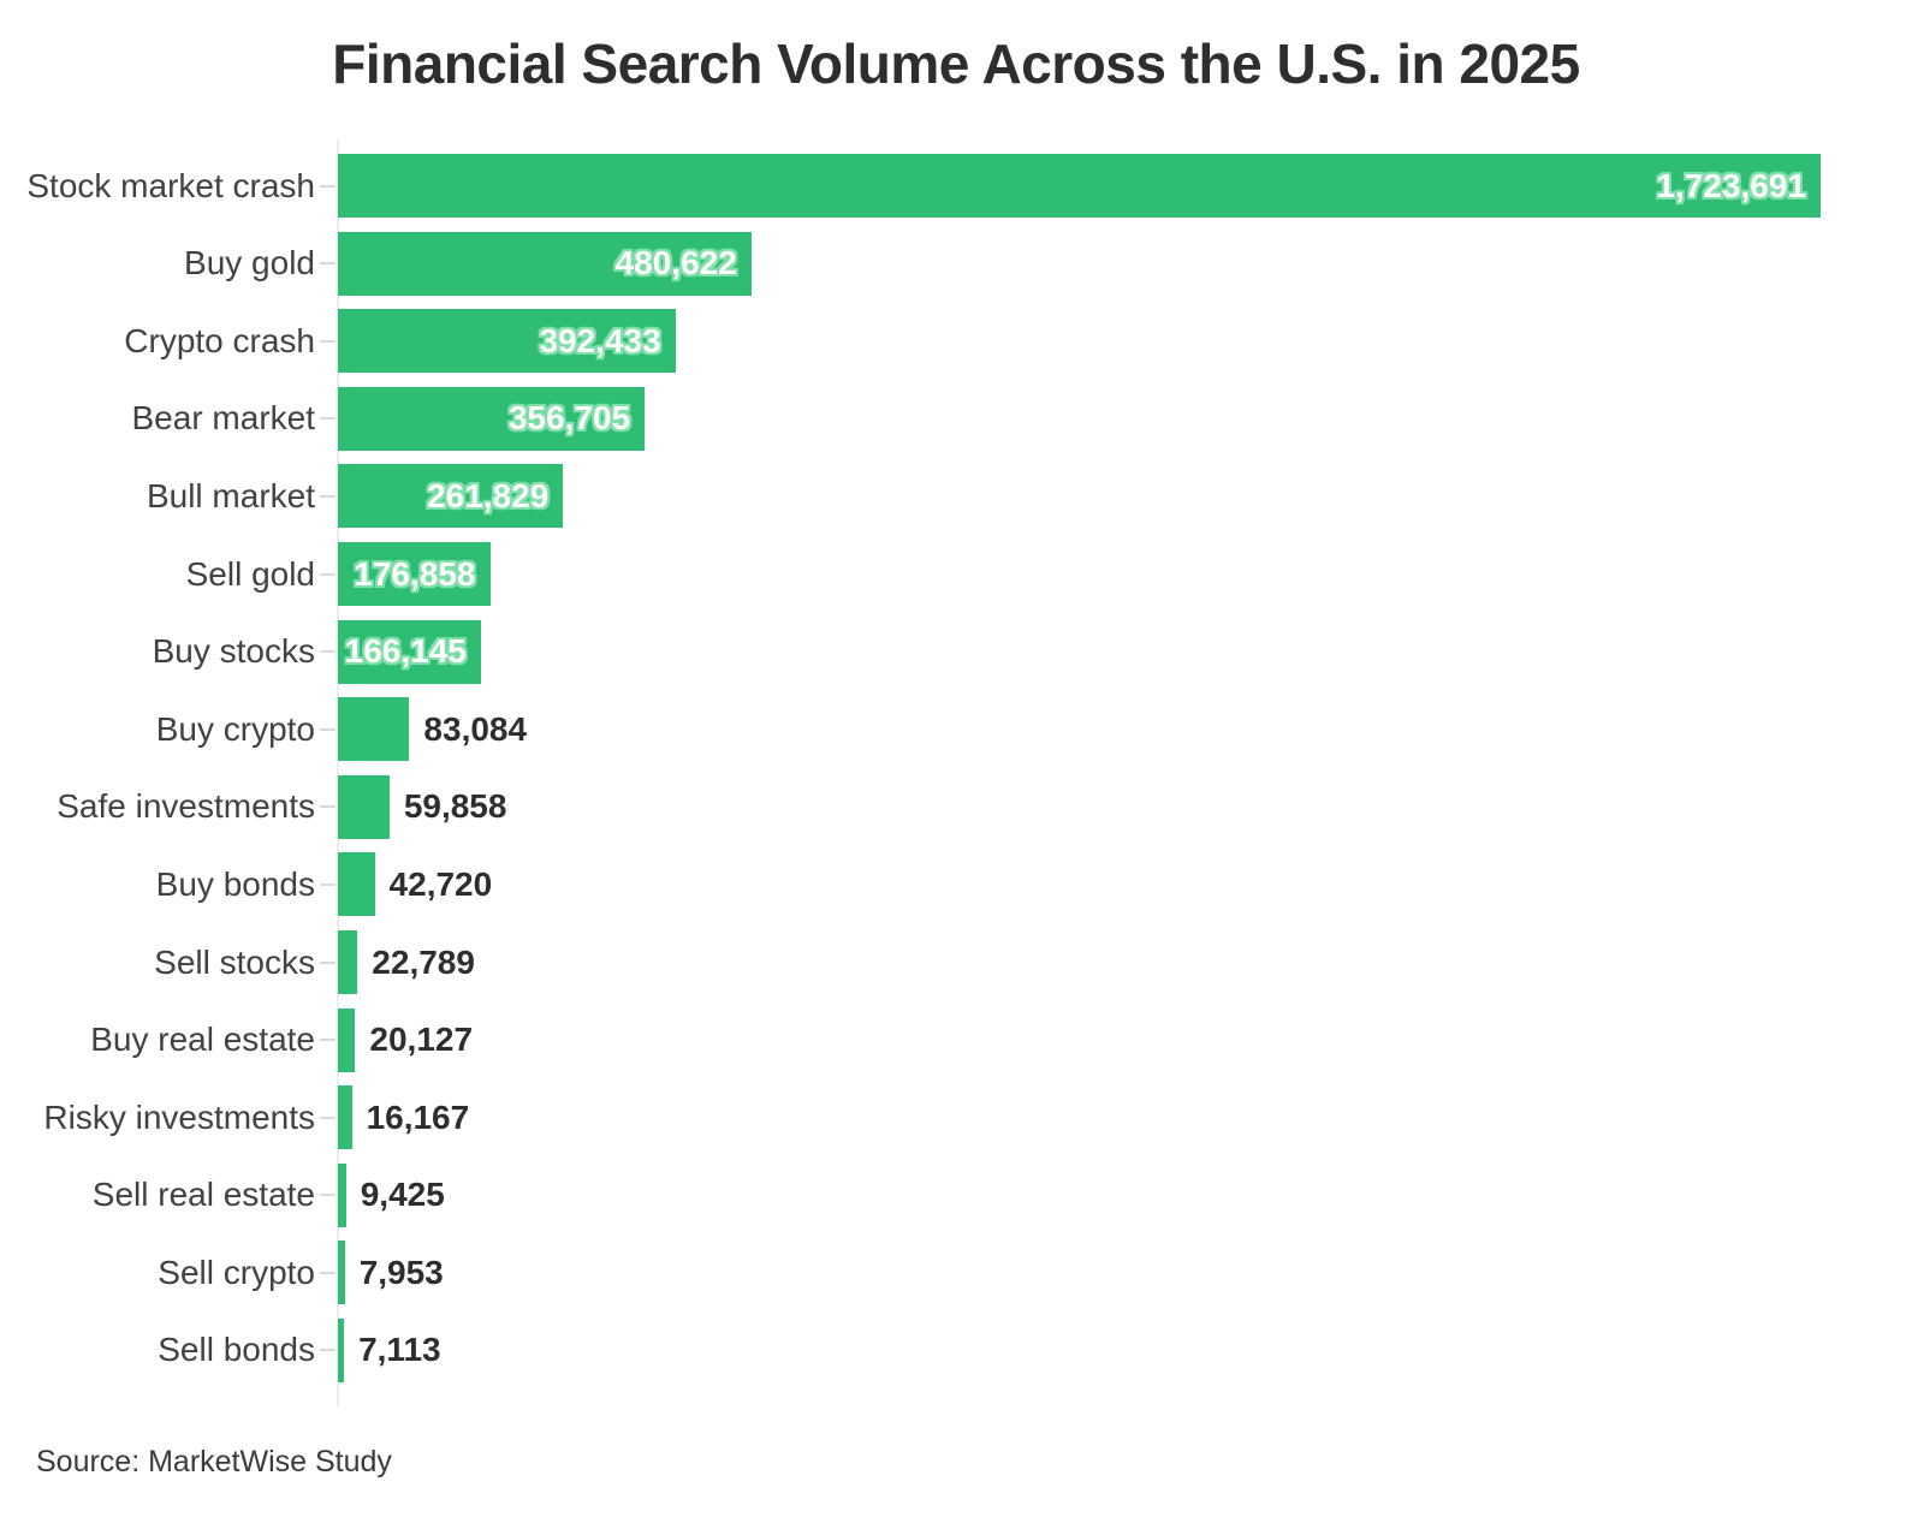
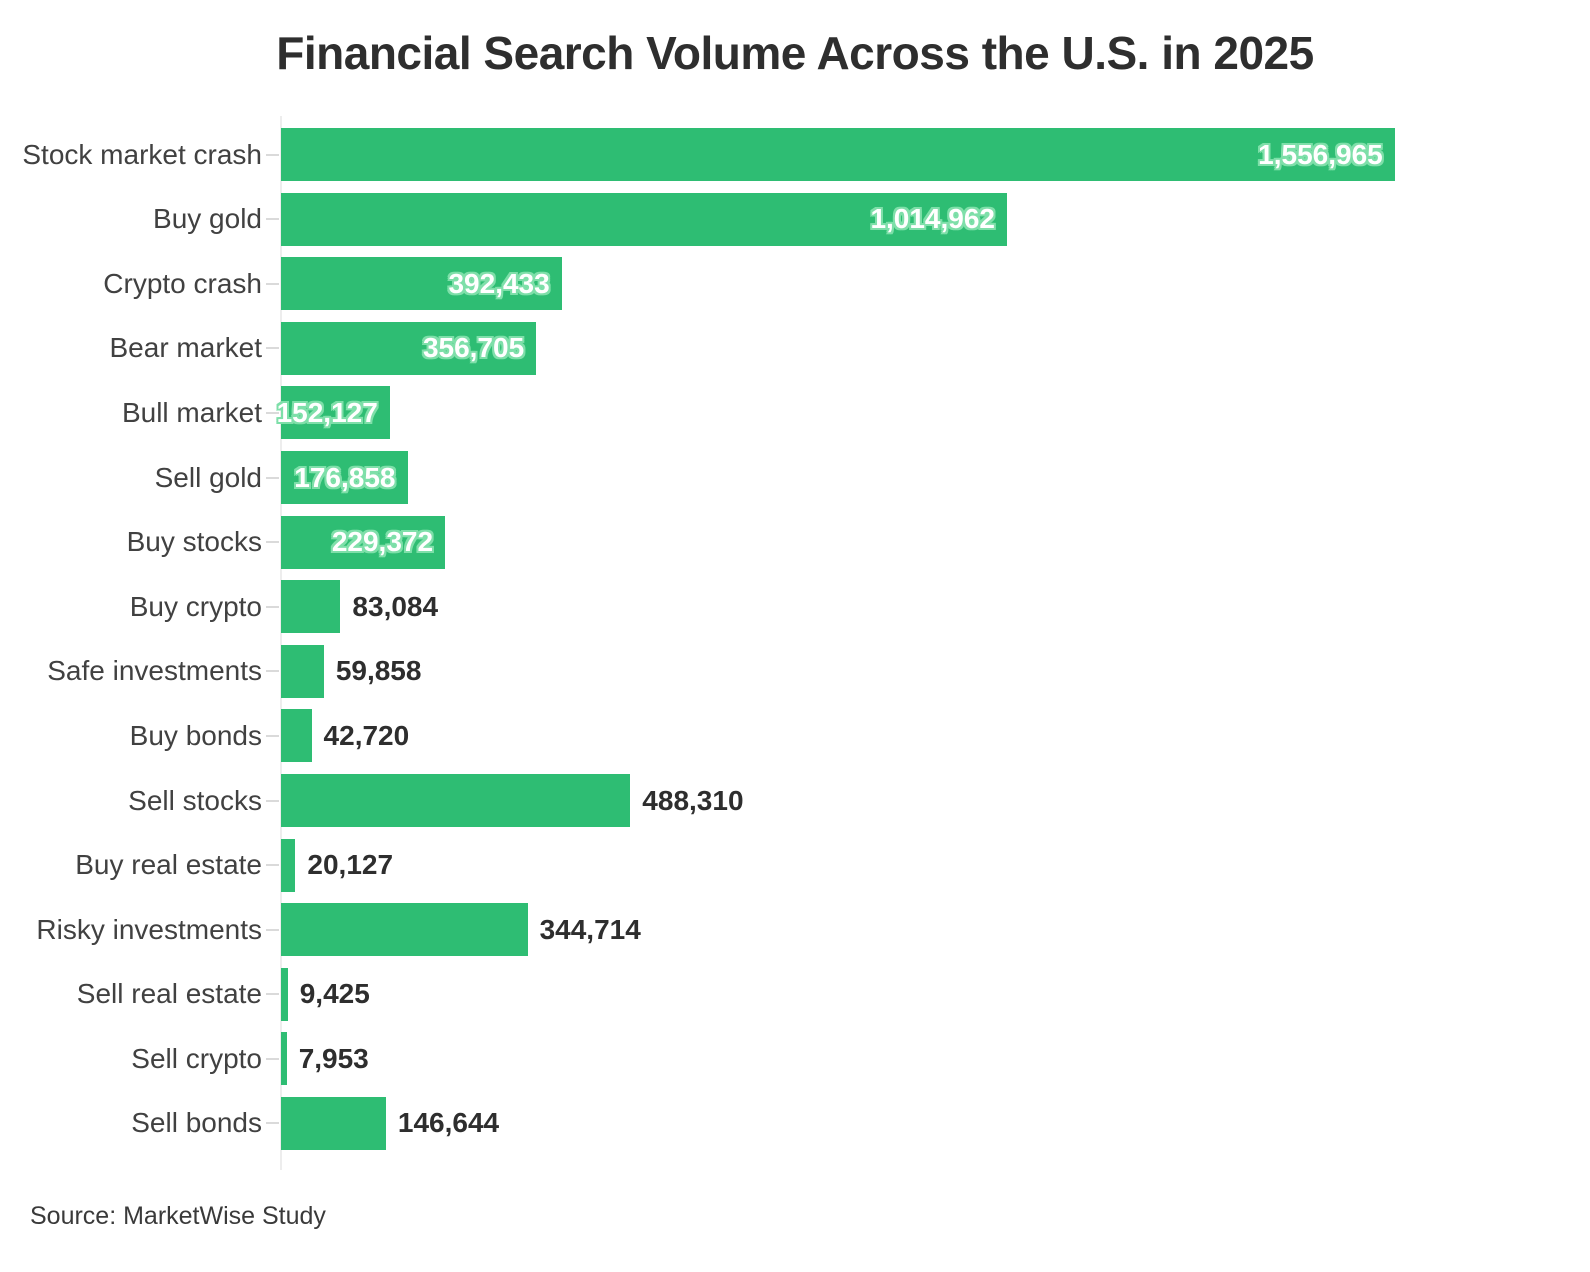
Stock market crash: 1,723,691 -> 1,556,965
Buy gold: 480,622 -> 1,014,962
Bull market: 261,829 -> 152,127
Buy stocks: 166,145 -> 229,372
Sell stocks: 22,789 -> 488,310
Risky investments: 16,167 -> 344,714
Sell bonds: 7,113 -> 146,644
